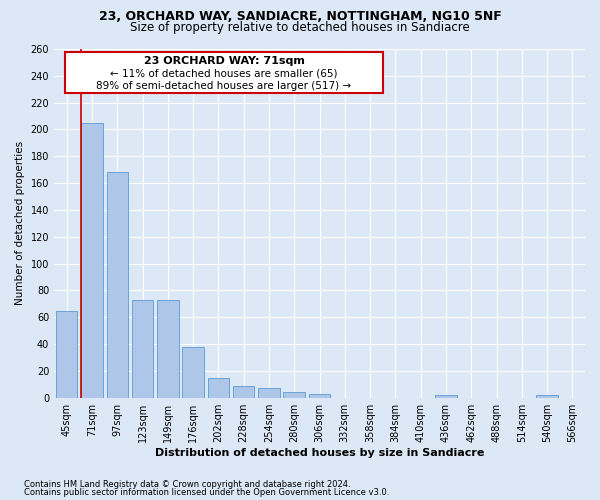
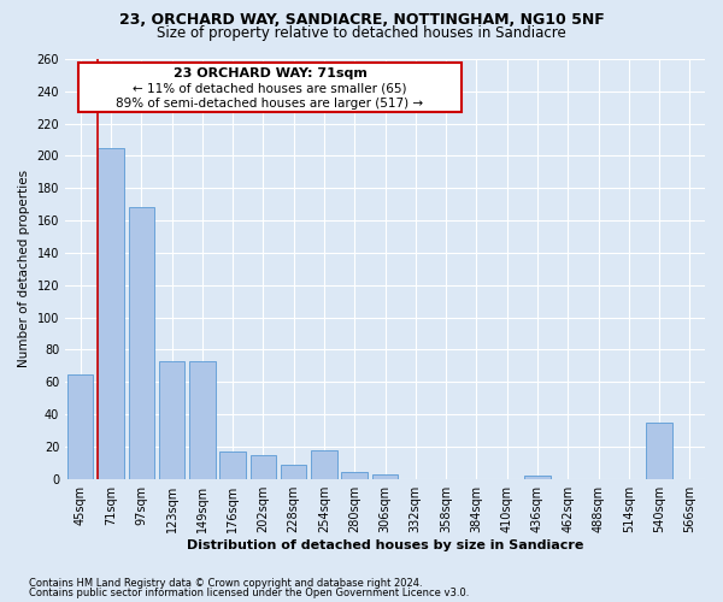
176sqm: 38 -> 17
254sqm: 7 -> 18
540sqm: 2 -> 35
